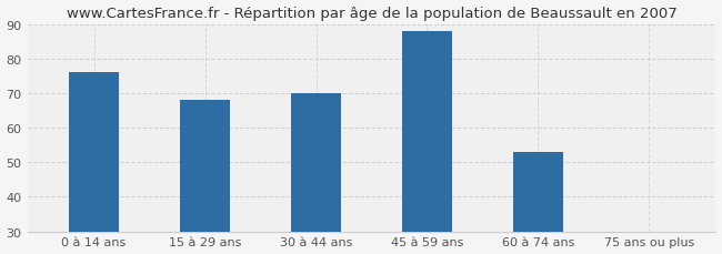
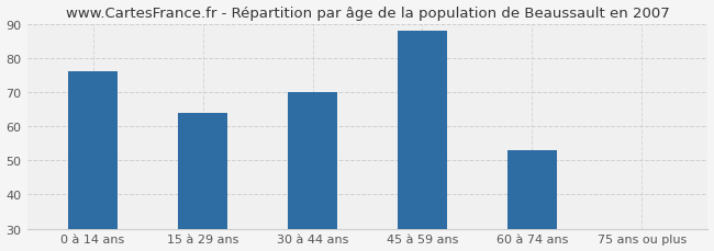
15 à 29 ans: 68 -> 64
